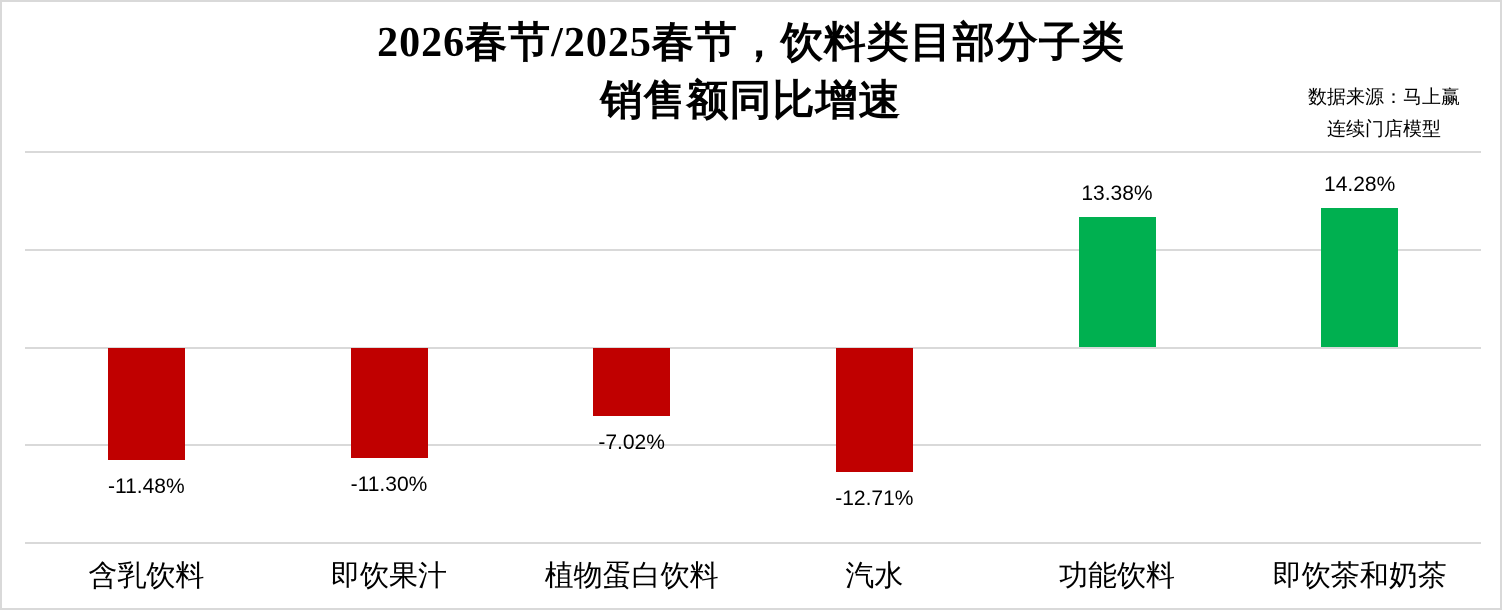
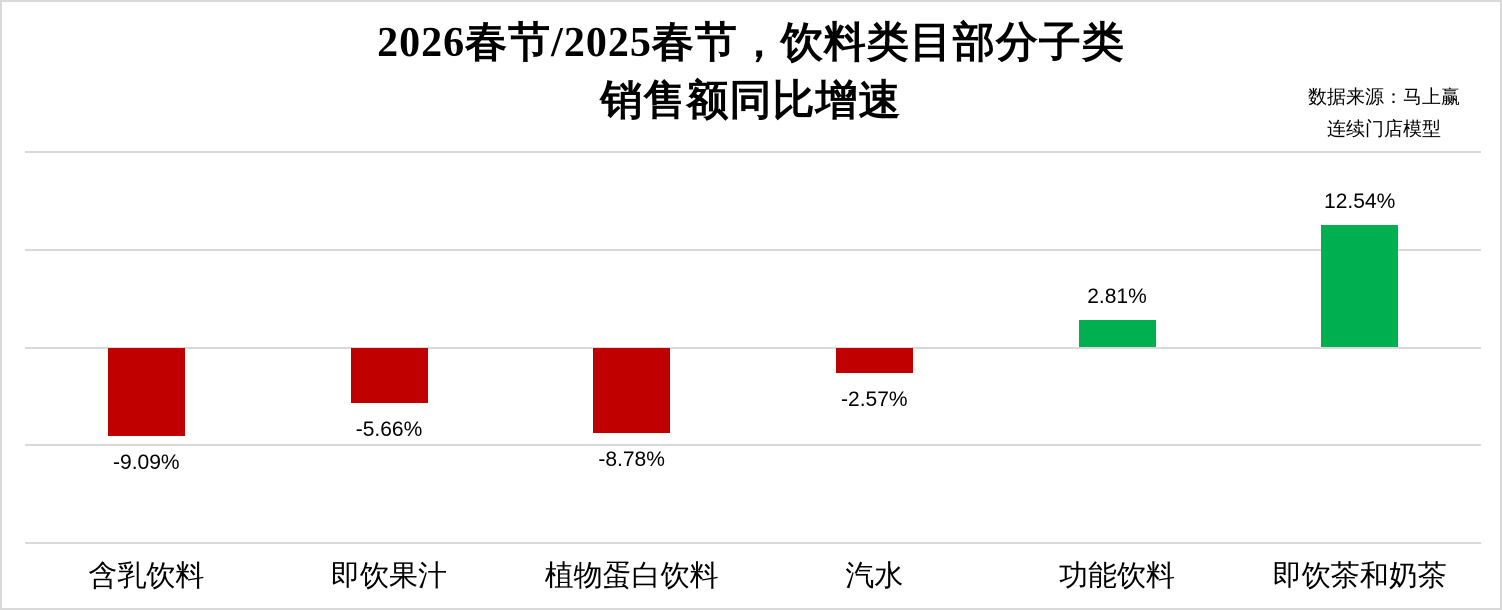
含乳饮料: -11.48% -> -9.09%
即饮果汁: -11.30% -> -5.66%
植物蛋白饮料: -7.02% -> -8.78%
汽水: -12.71% -> -2.57%
功能饮料: 13.38% -> 2.81%
即饮茶和奶茶: 14.28% -> 12.54%
